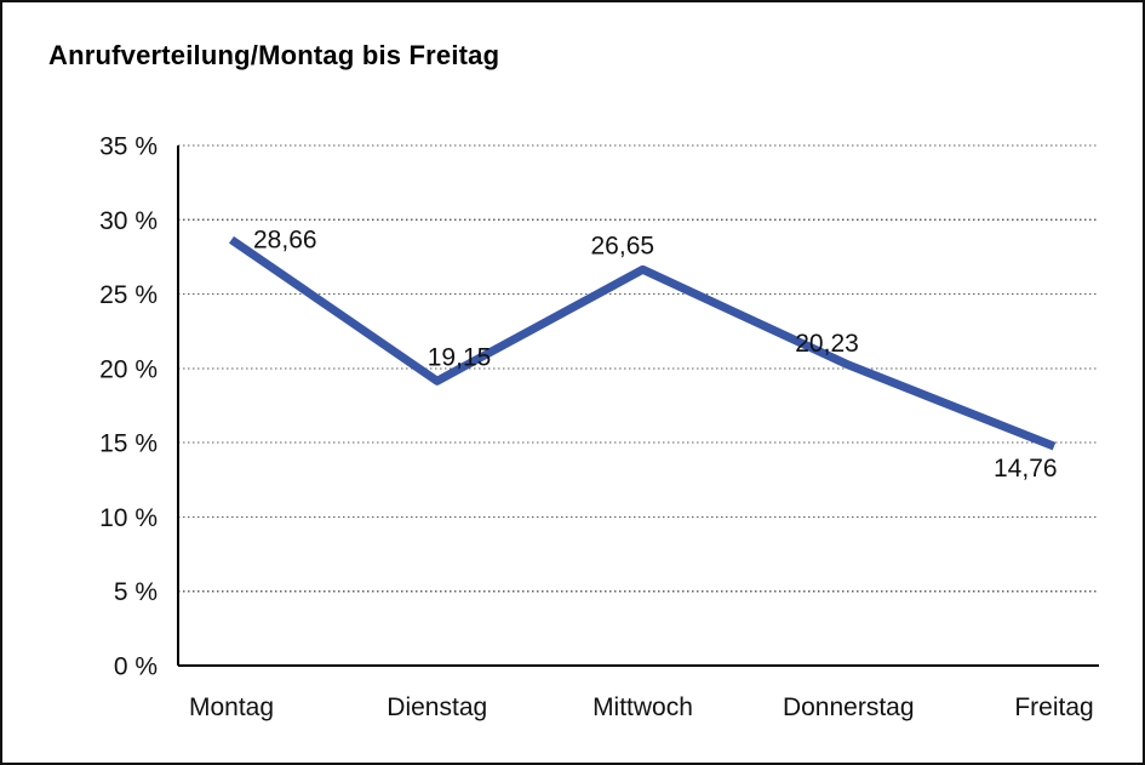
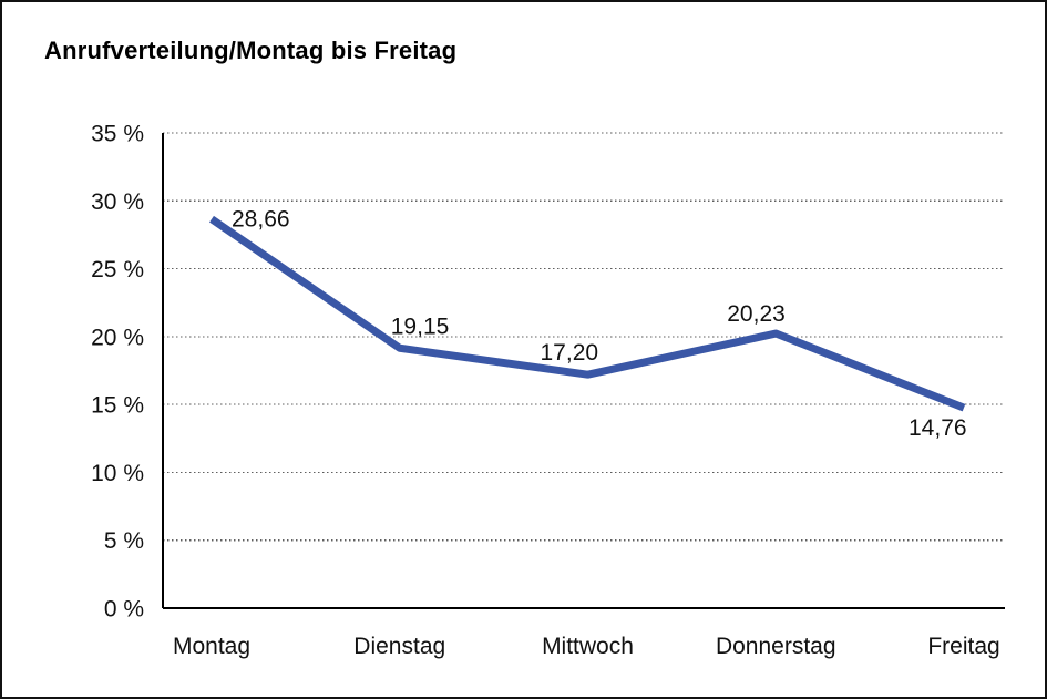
Mittwoch: 26,65 -> 17,20
